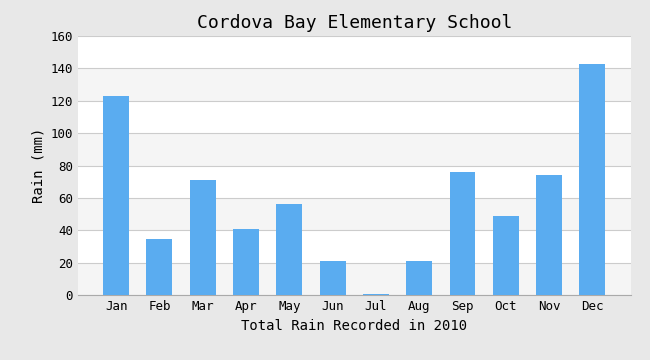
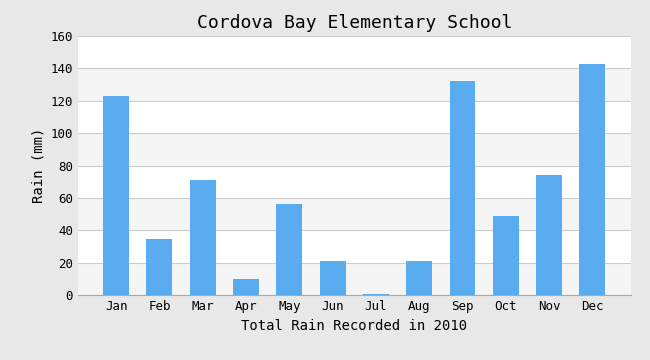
Apr: 41 -> 10
Sep: 76 -> 132
